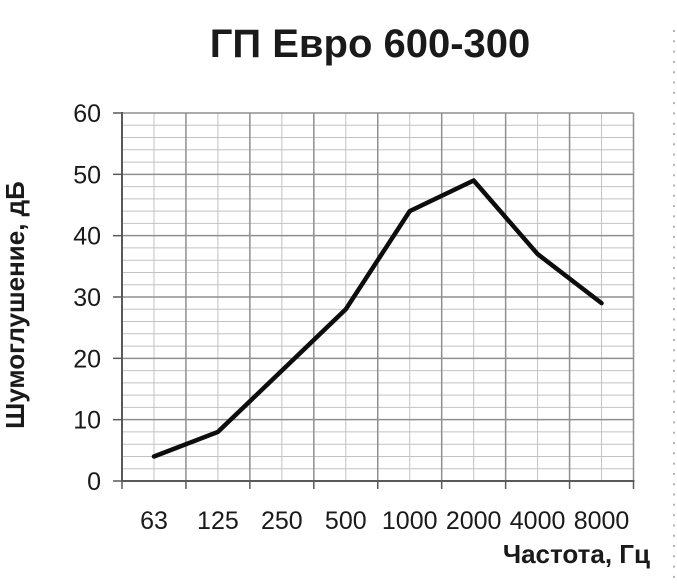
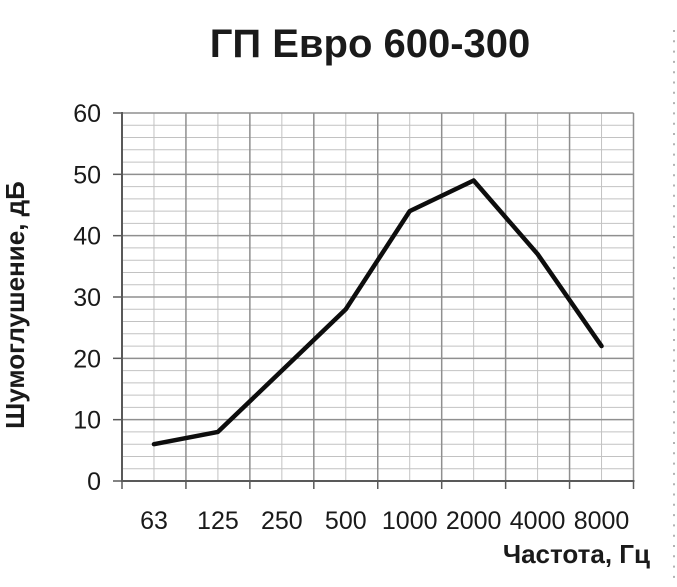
63: 4 -> 6
8000: 29 -> 22
